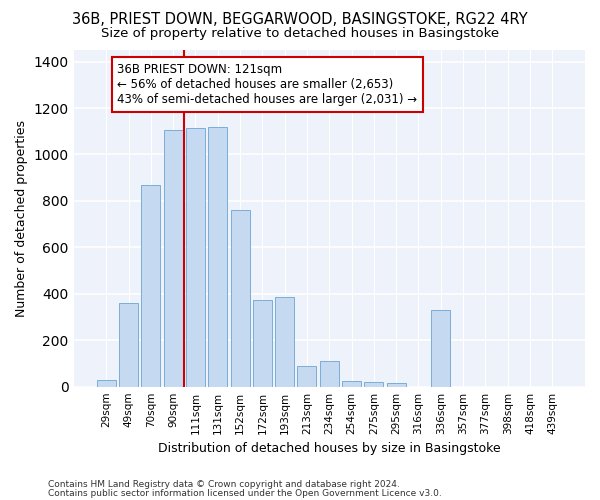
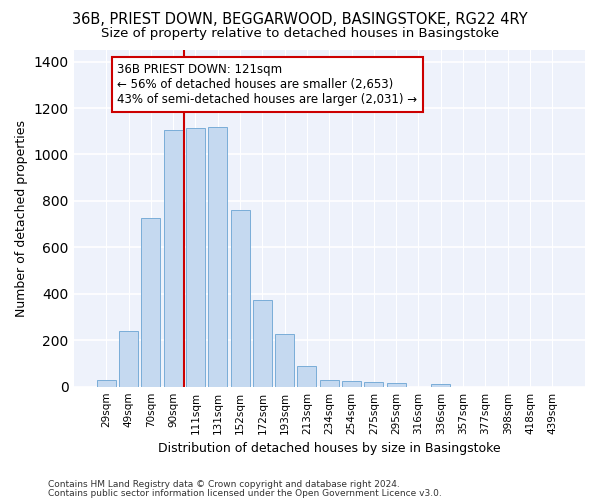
49sqm: 360 -> 240
70sqm: 870 -> 725
193sqm: 385 -> 228
234sqm: 110 -> 30
336sqm: 330 -> 10
